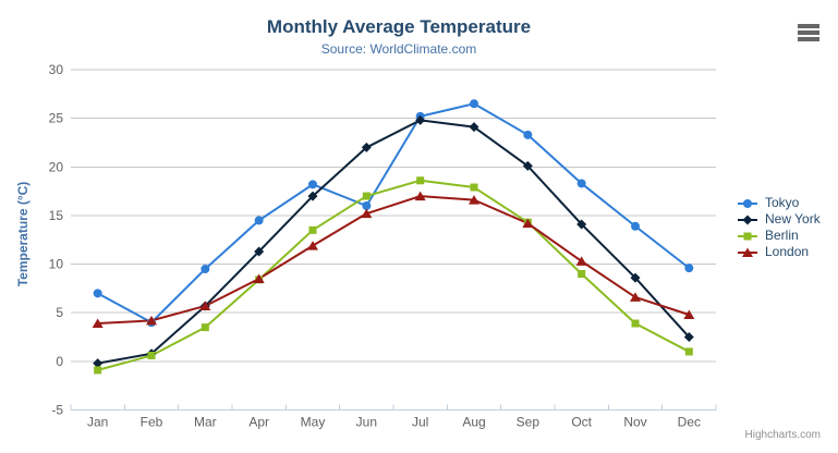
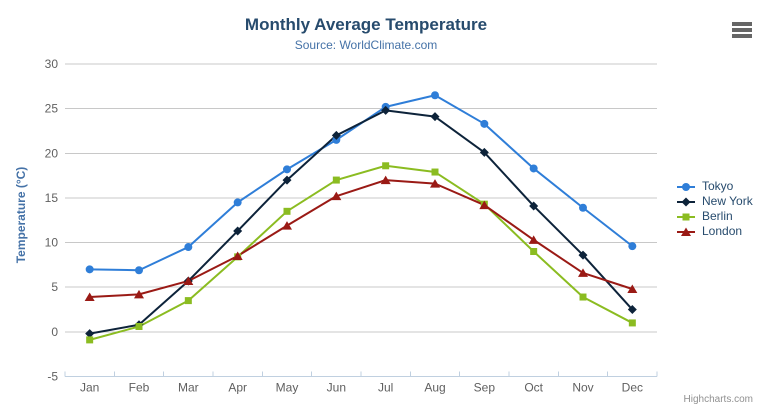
Tokyo/Feb: 4 -> 7
Tokyo/Jun: 16 -> 22
